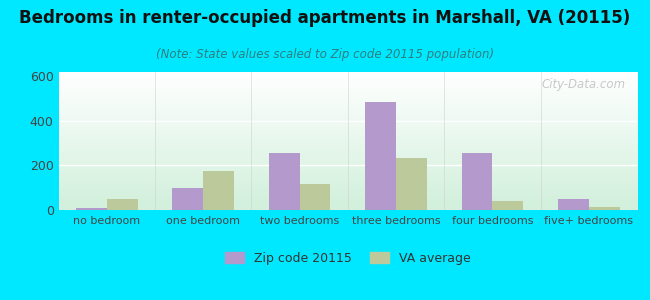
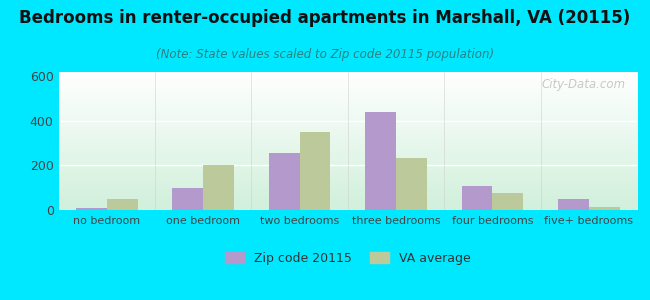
VA average/one bedroom: 175 -> 200
VA average/two bedrooms: 115 -> 350
Zip code 20115/three bedrooms: 485 -> 440
Zip code 20115/four bedrooms: 255 -> 110
VA average/four bedrooms: 40 -> 75
